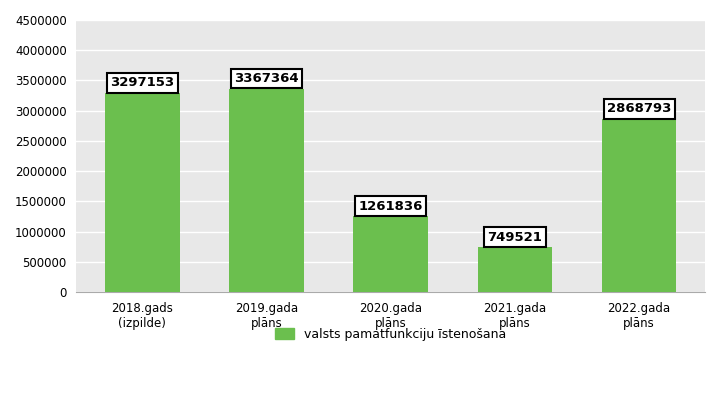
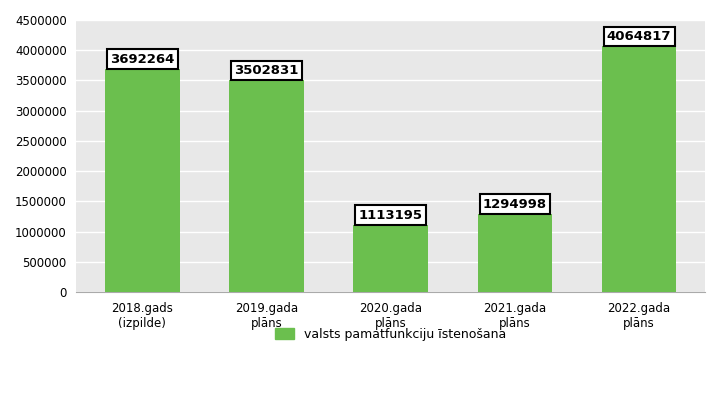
2018.gads (izpilde): 3297153 -> 3692264
2019.gada plāns: 3367364 -> 3502831
2020.gada plāns: 1261836 -> 1113195
2021.gada plāns: 749521 -> 1294998
2022.gada plāns: 2868793 -> 4064817
